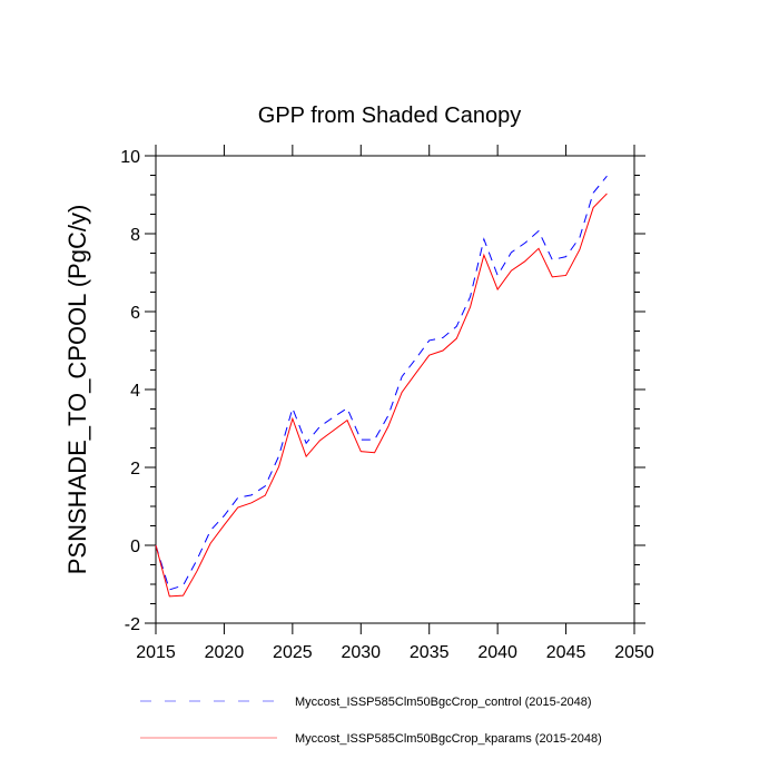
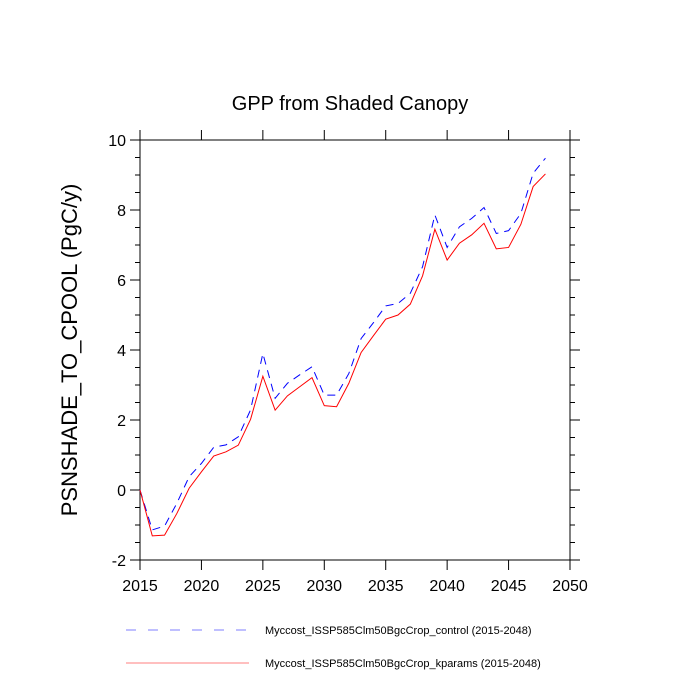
Myccost_ISSP585Clm50BgcCrop_control (2015-2048)/2025: 3.5 -> 3.9
